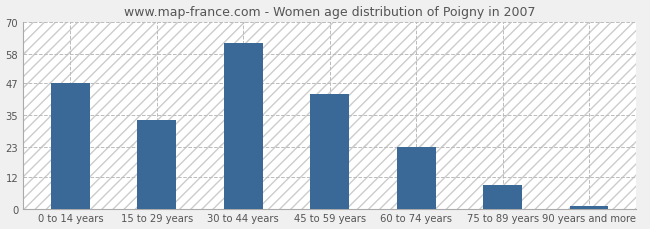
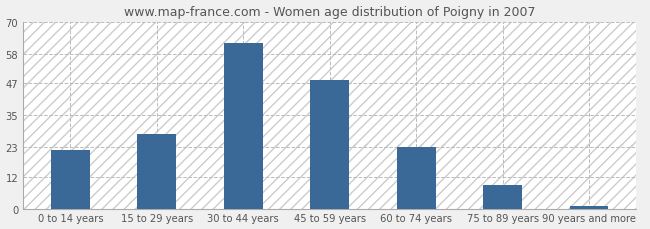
0 to 14 years: 47 -> 22
15 to 29 years: 33 -> 28
45 to 59 years: 43 -> 48
